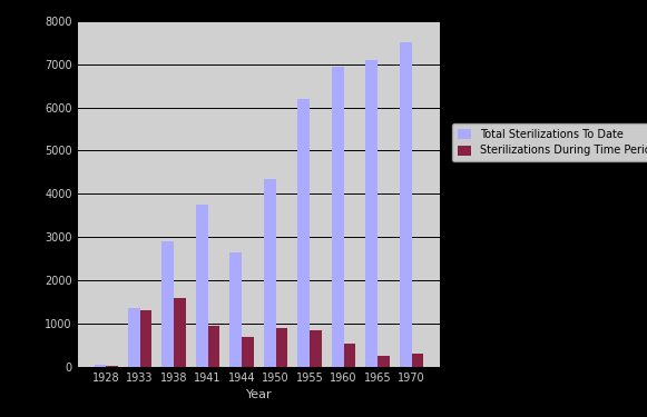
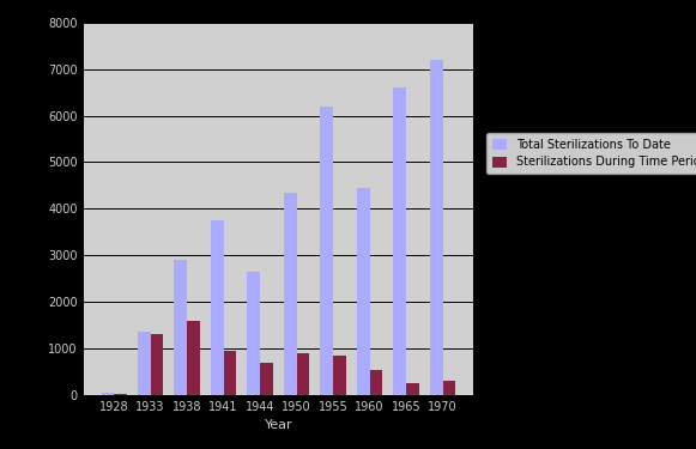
Total Sterilizations To Date/1960: 6950 -> 4450
Total Sterilizations To Date/1965: 7100 -> 6600
Total Sterilizations To Date/1970: 7500 -> 7200
